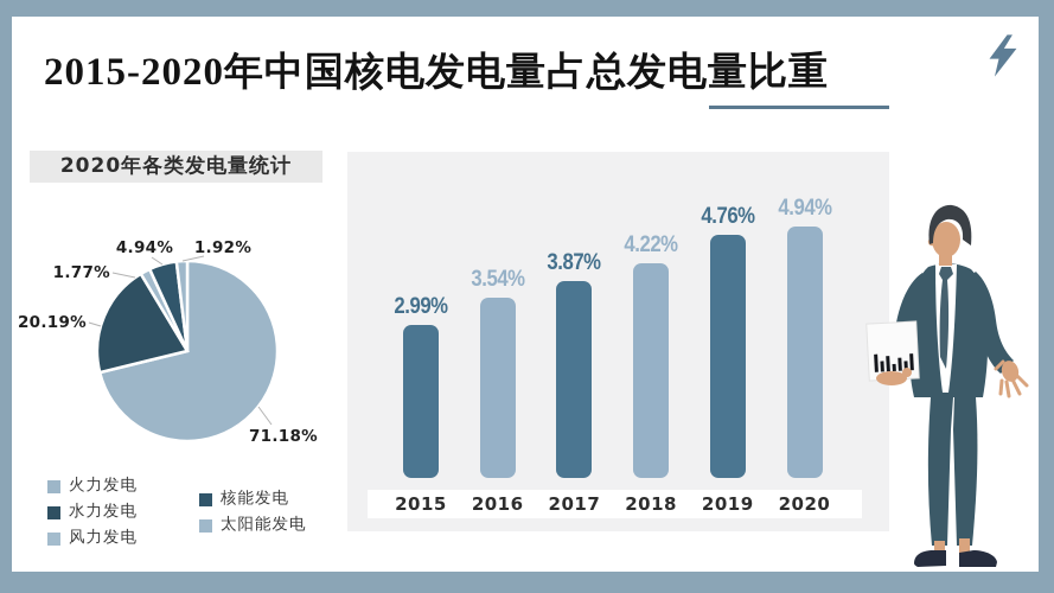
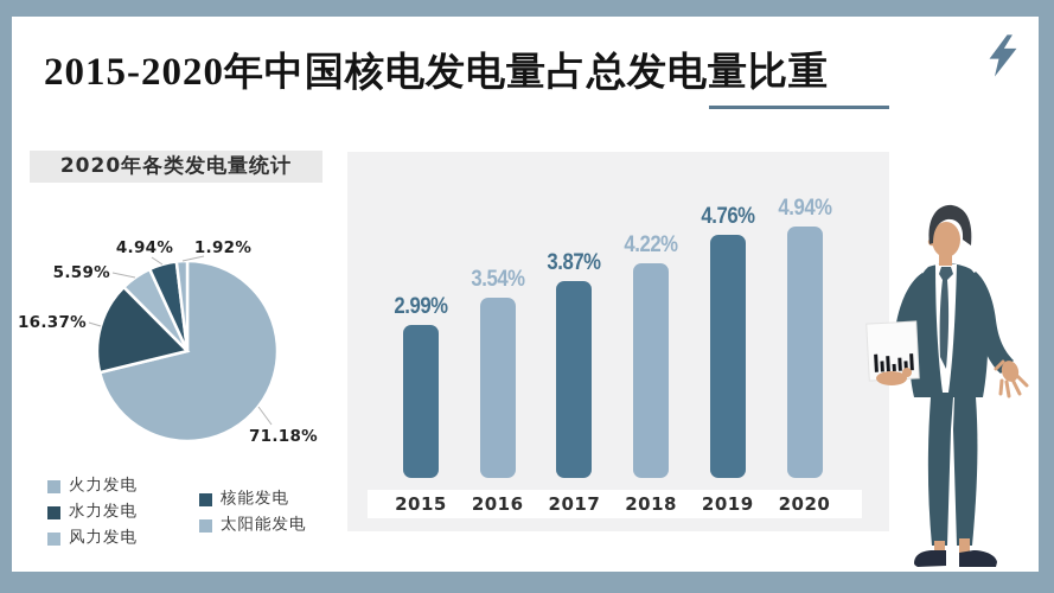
2020年各类发电量统计/水力发电: 20.19% -> 16.37%
2020年各类发电量统计/风力发电: 1.77% -> 5.59%
